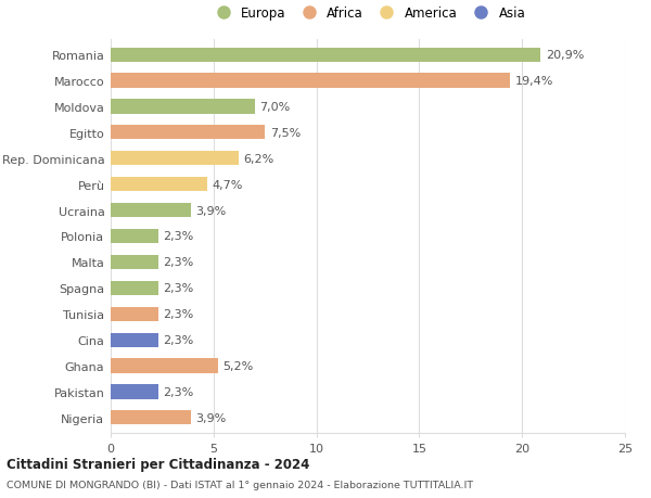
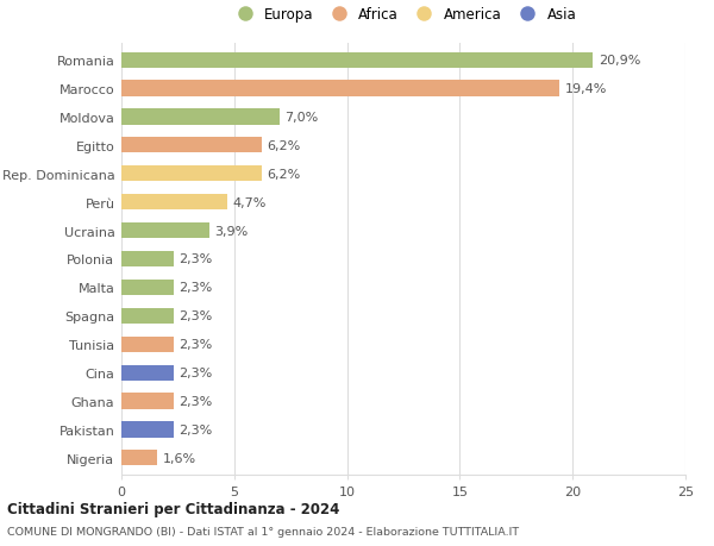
Egitto: 7,5% -> 6,2%
Ghana: 5,2% -> 2,3%
Nigeria: 3,9% -> 1,6%
